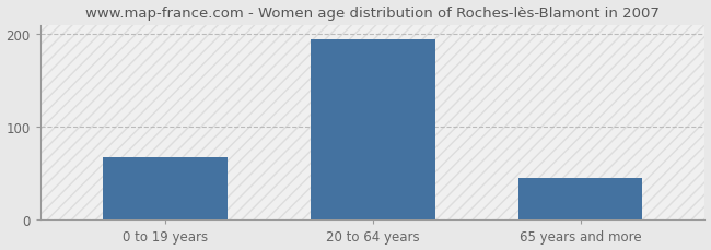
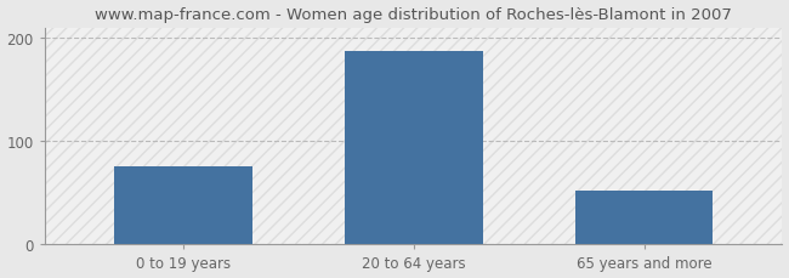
0 to 19 years: 68 -> 76
20 to 64 years: 195 -> 188
65 years and more: 45 -> 52
